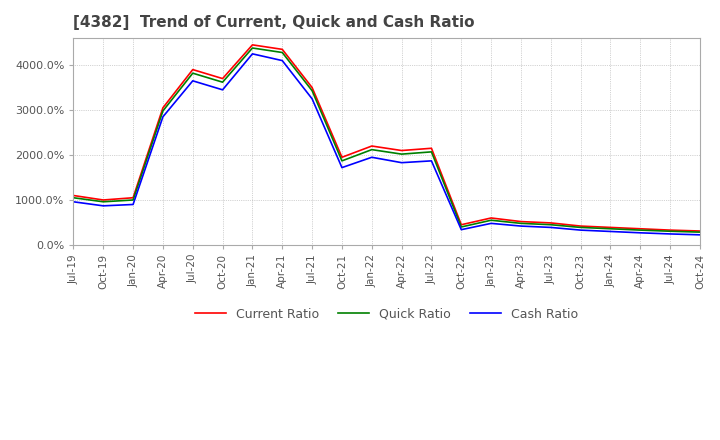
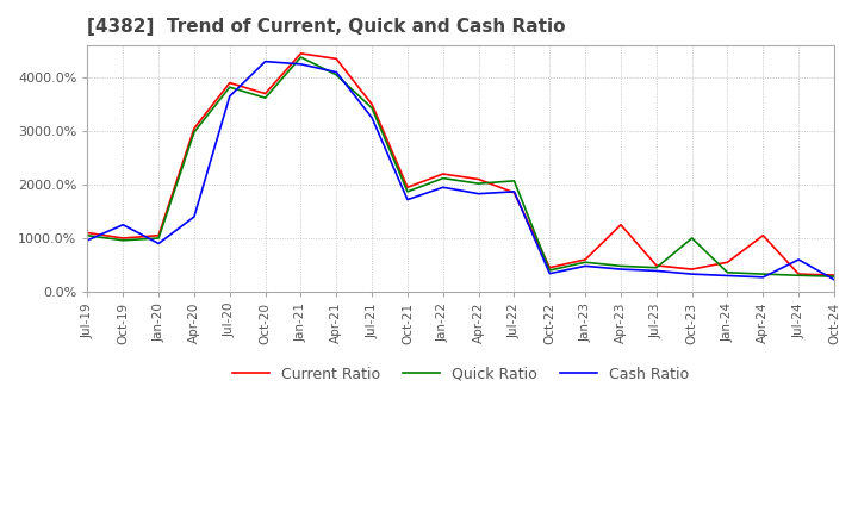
Cash Ratio/Oct-19: 870% -> 1250%
Cash Ratio/Apr-20: 2850% -> 1400%
Cash Ratio/Oct-20: 3450% -> 4300%
Quick Ratio/Apr-21: 4280% -> 4050%
Current Ratio/Jul-22: 2150% -> 1850%
Current Ratio/Apr-23: 520% -> 1250%
Quick Ratio/Oct-23: 390% -> 1000%
Current Ratio/Jan-24: 390% -> 550%
Current Ratio/Apr-24: 360% -> 1050%
Cash Ratio/Jul-24: 240% -> 600%
